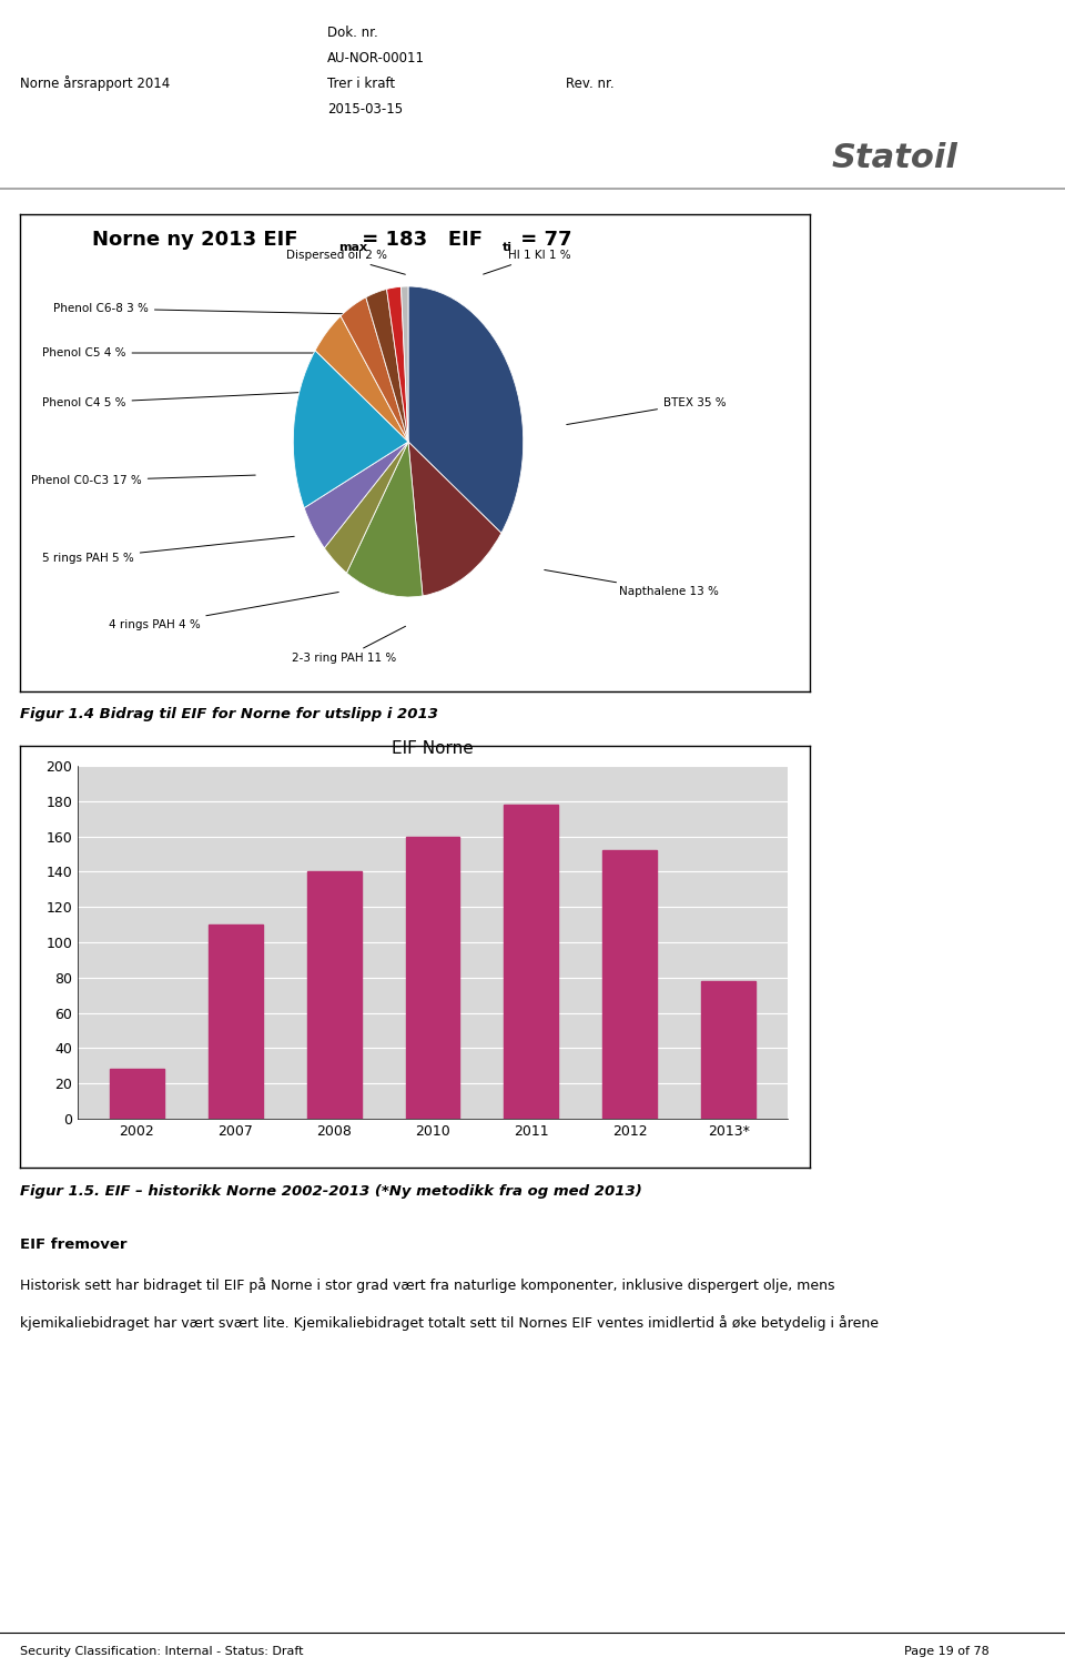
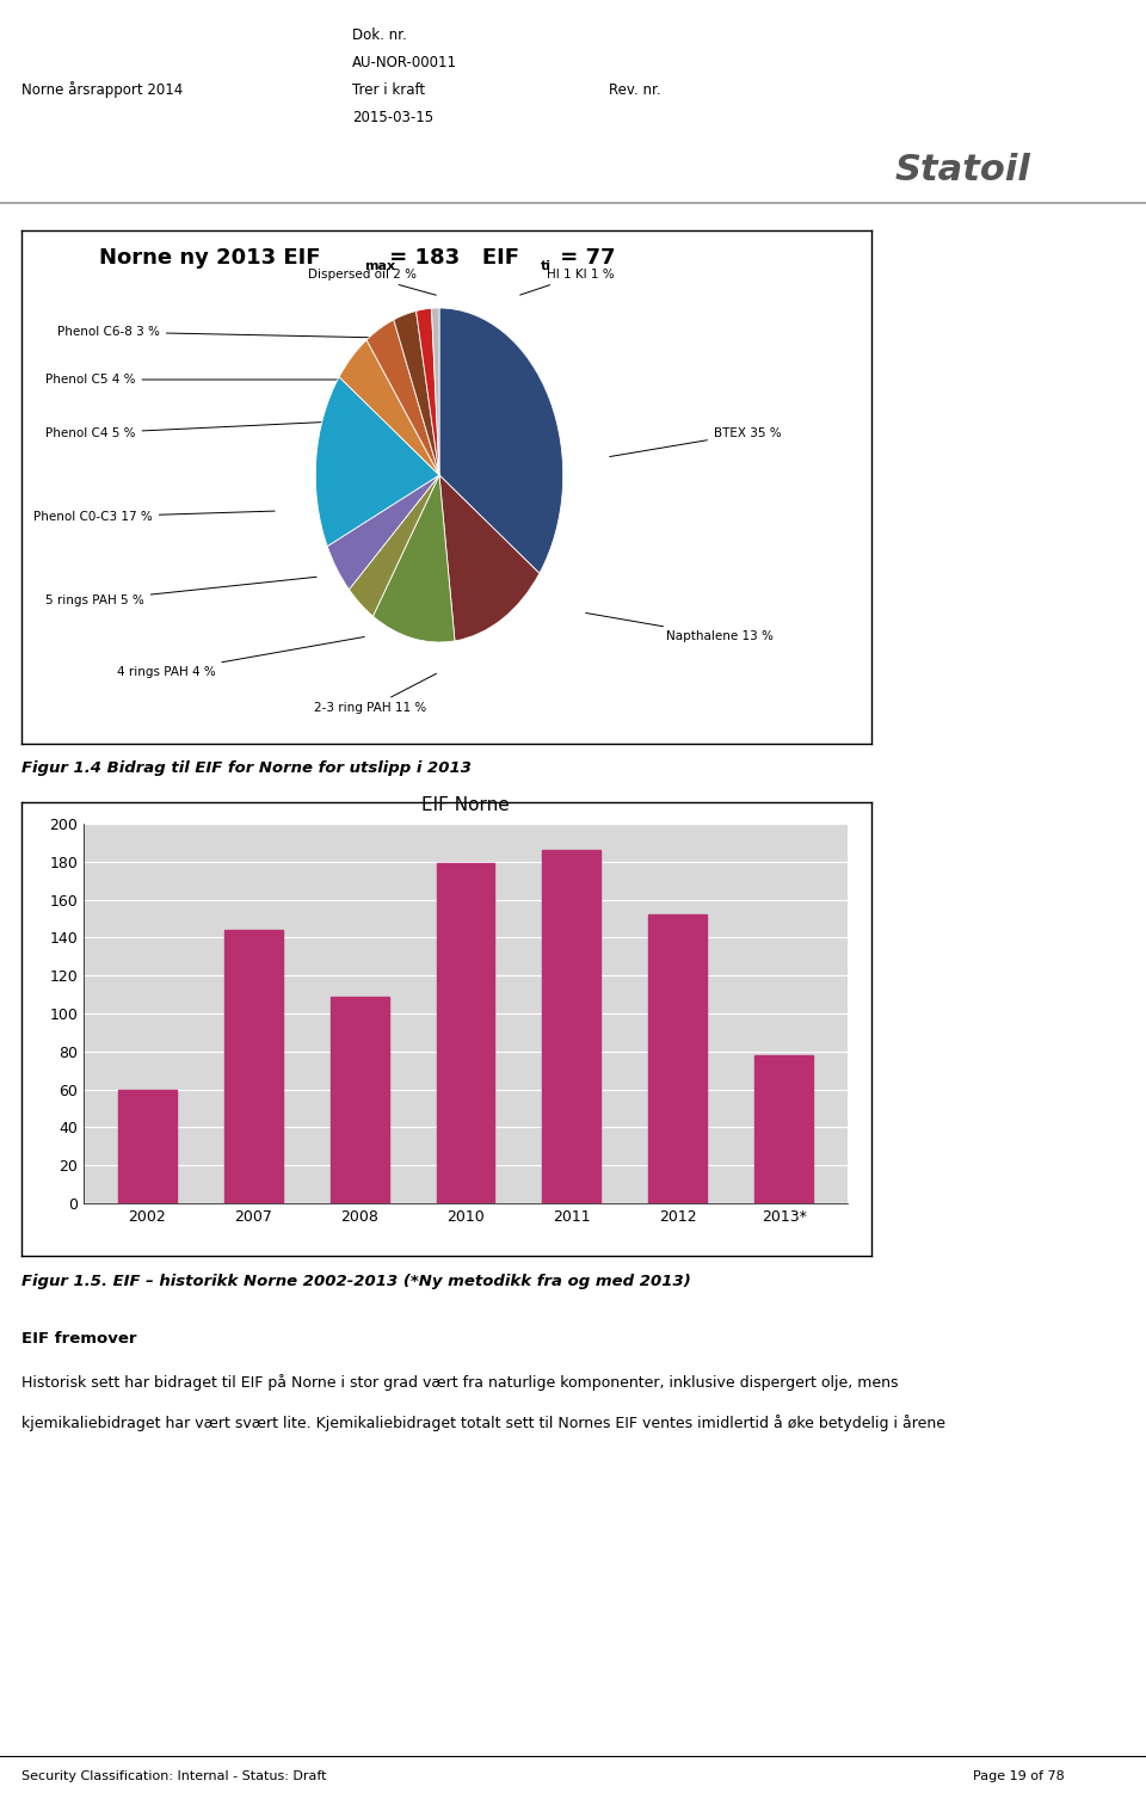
2002: 28 -> 60
2007: 110 -> 144
2008: 140 -> 109
2010: 160 -> 179
2011: 178 -> 186
